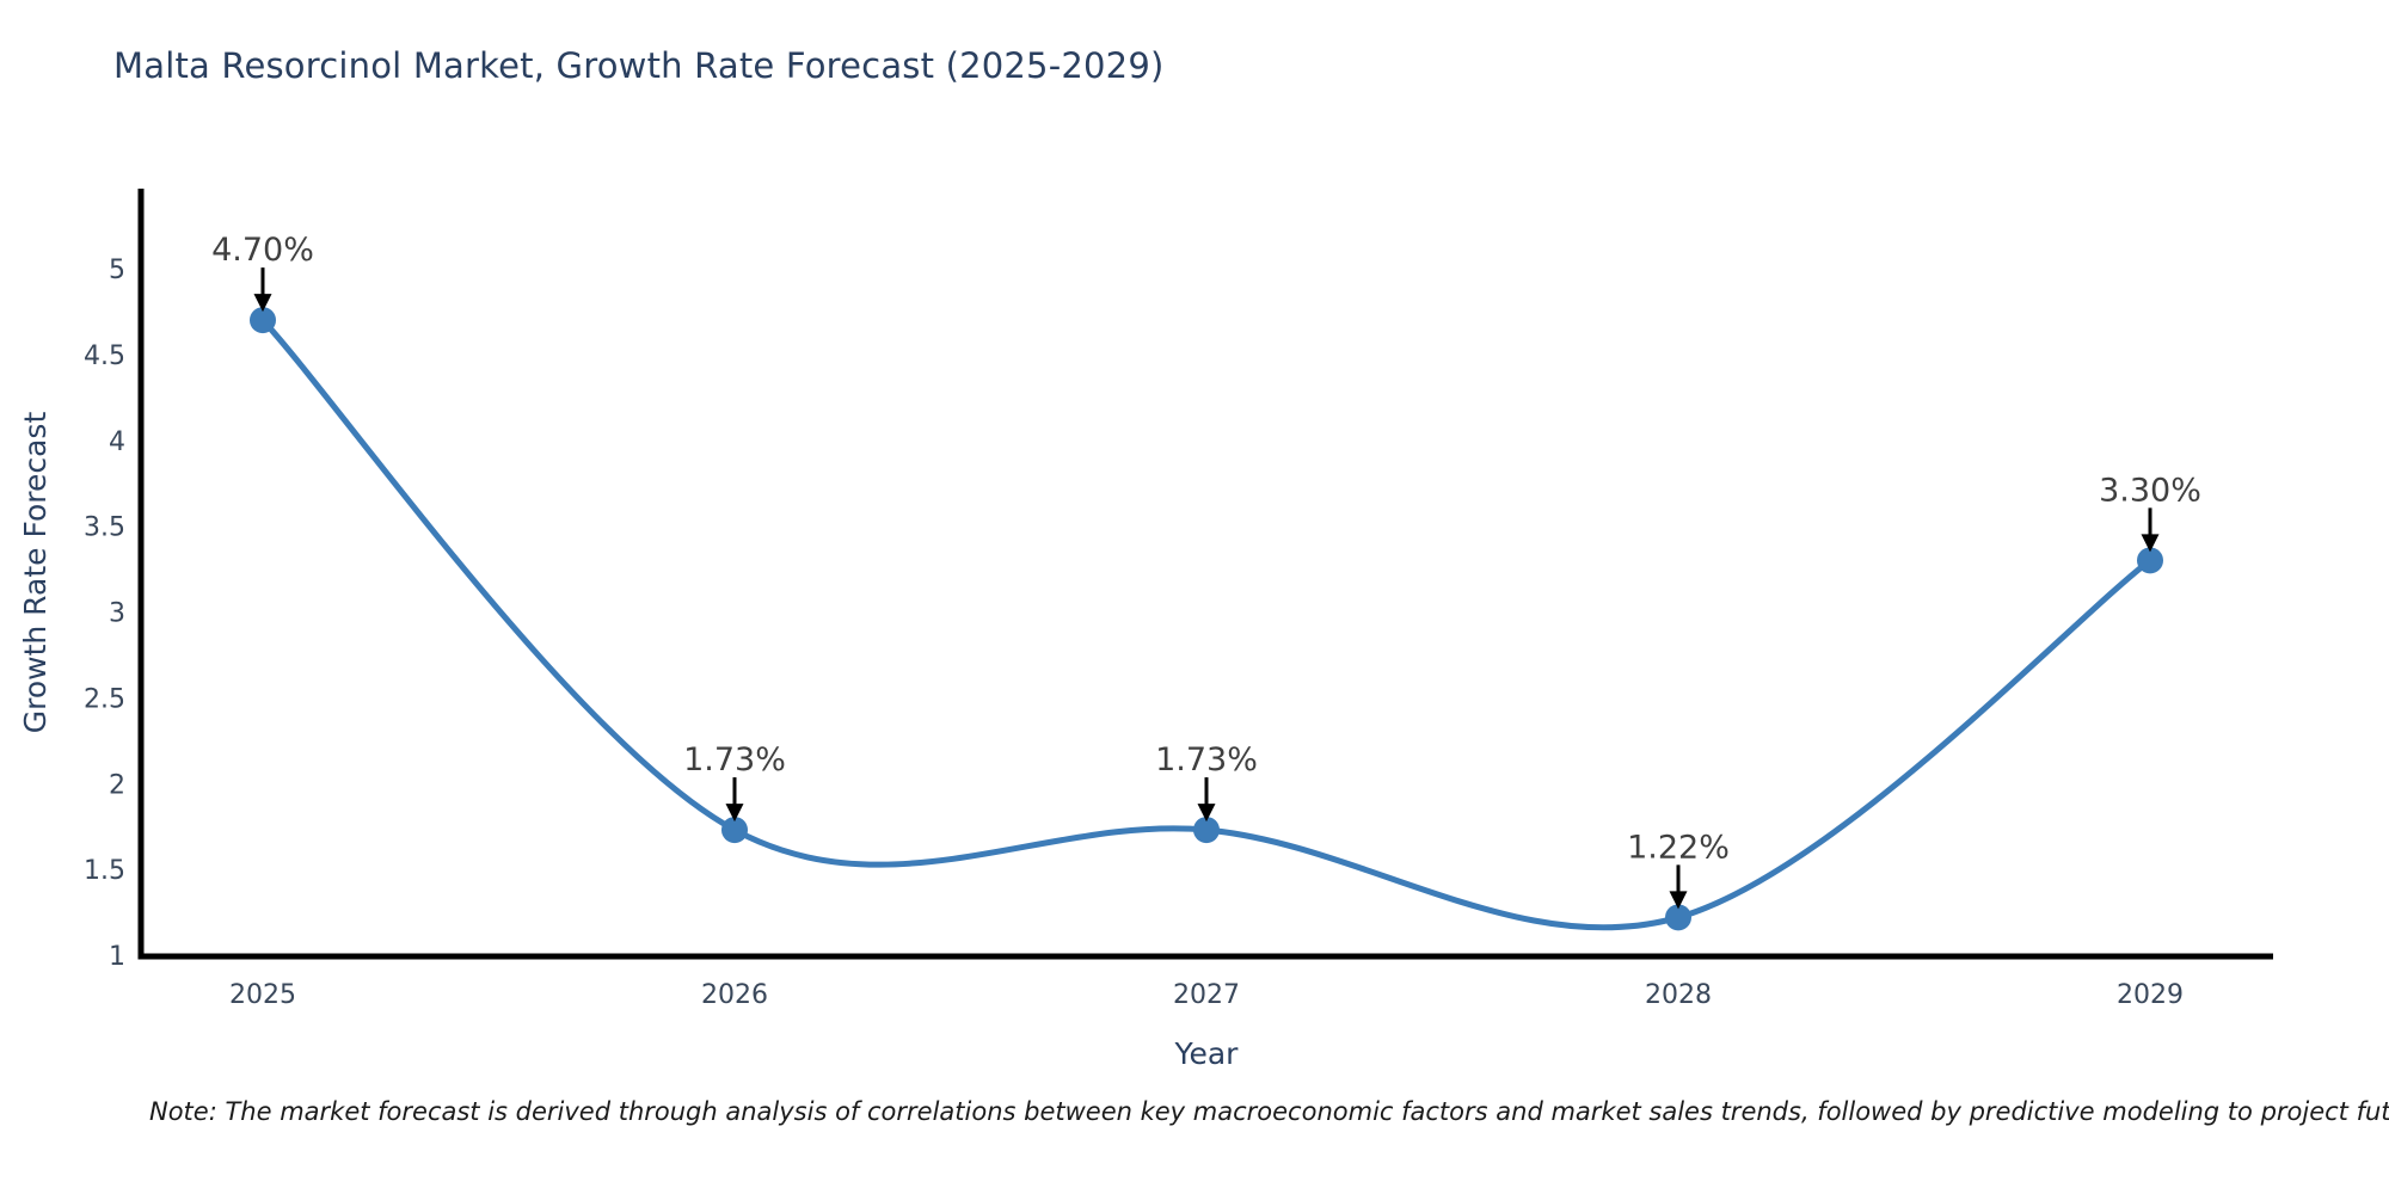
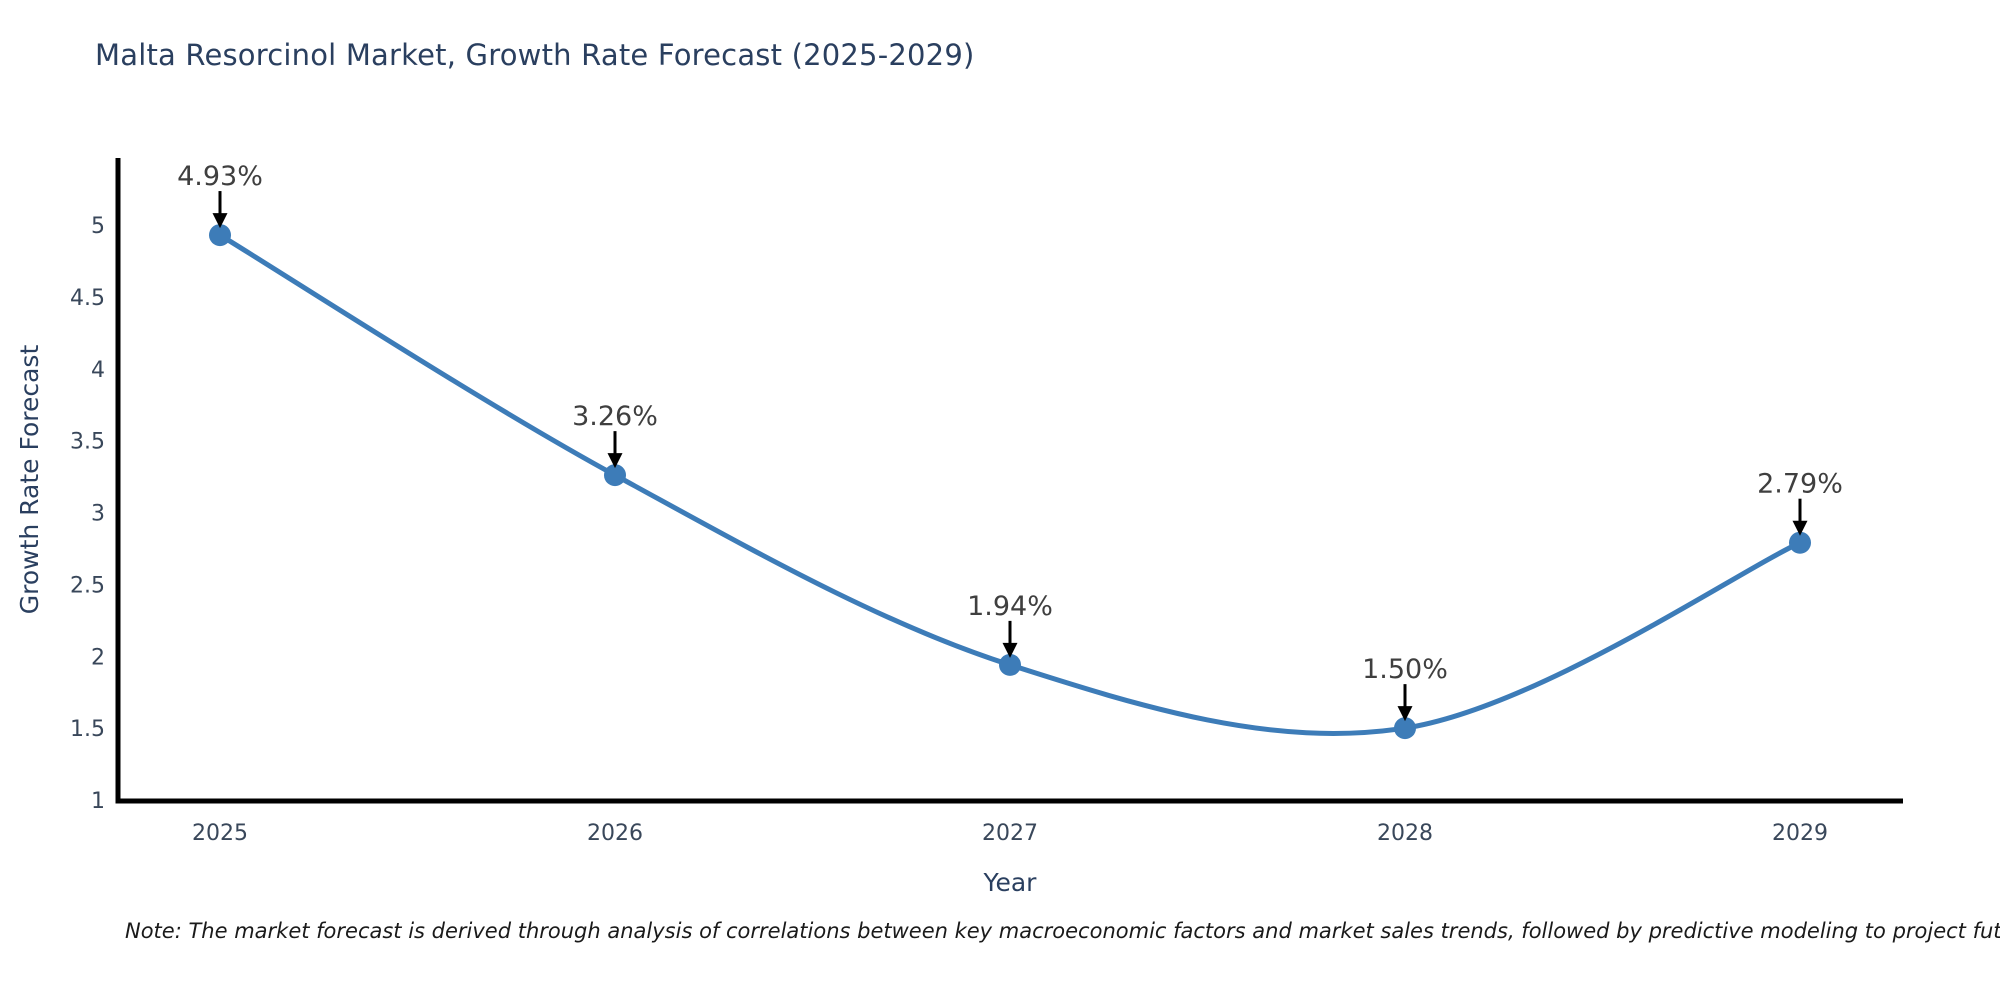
2025: 4.70% -> 4.93%
2026: 1.73% -> 3.26%
2027: 1.73% -> 1.94%
2028: 1.22% -> 1.50%
2029: 3.30% -> 2.79%
